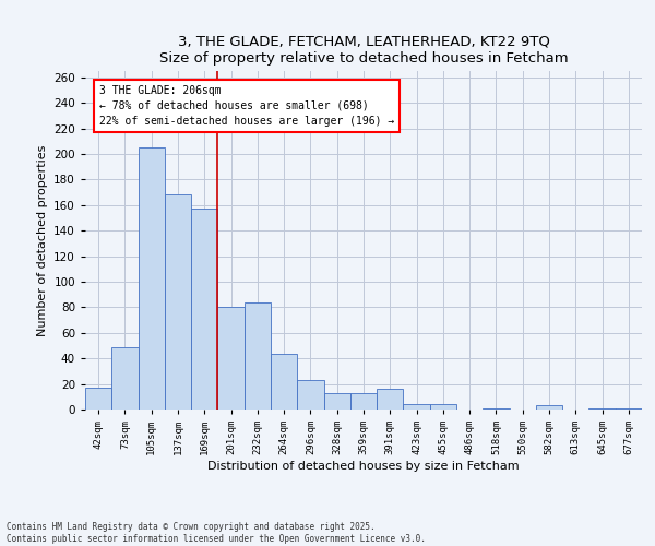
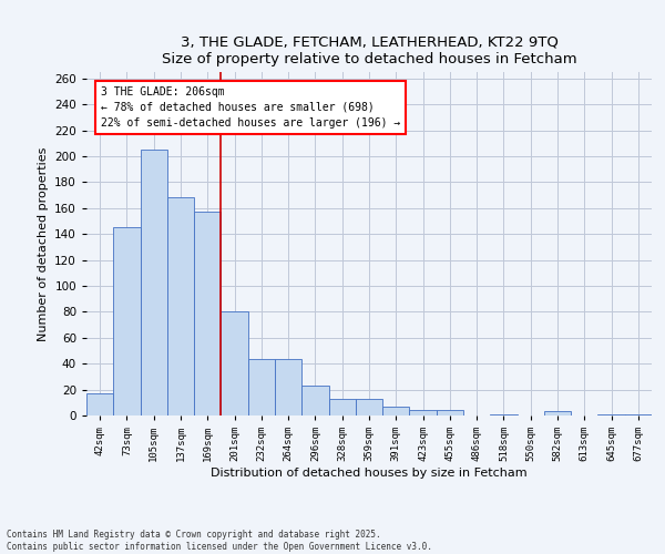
73sqm: 49 -> 145
232sqm: 84 -> 44
391sqm: 16 -> 7
